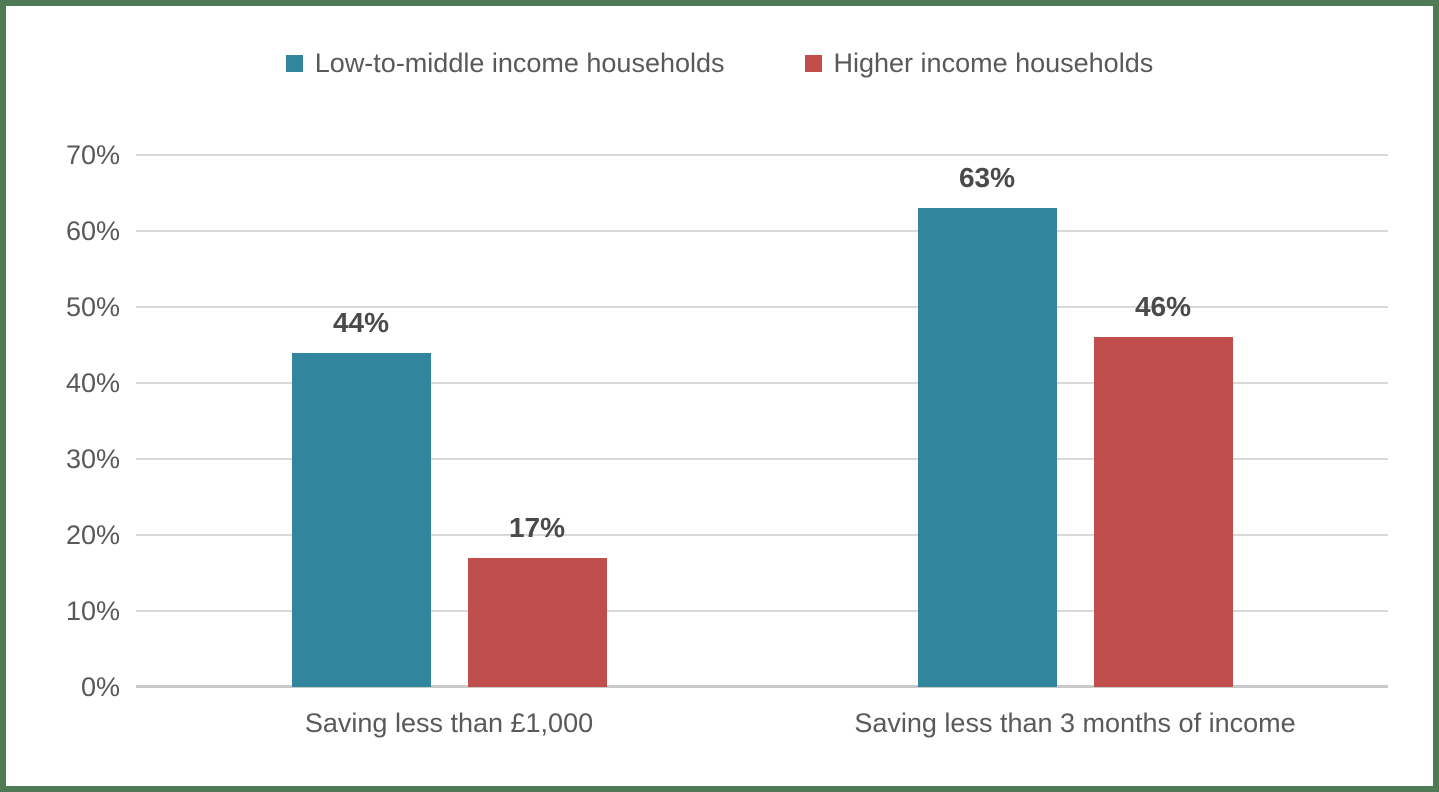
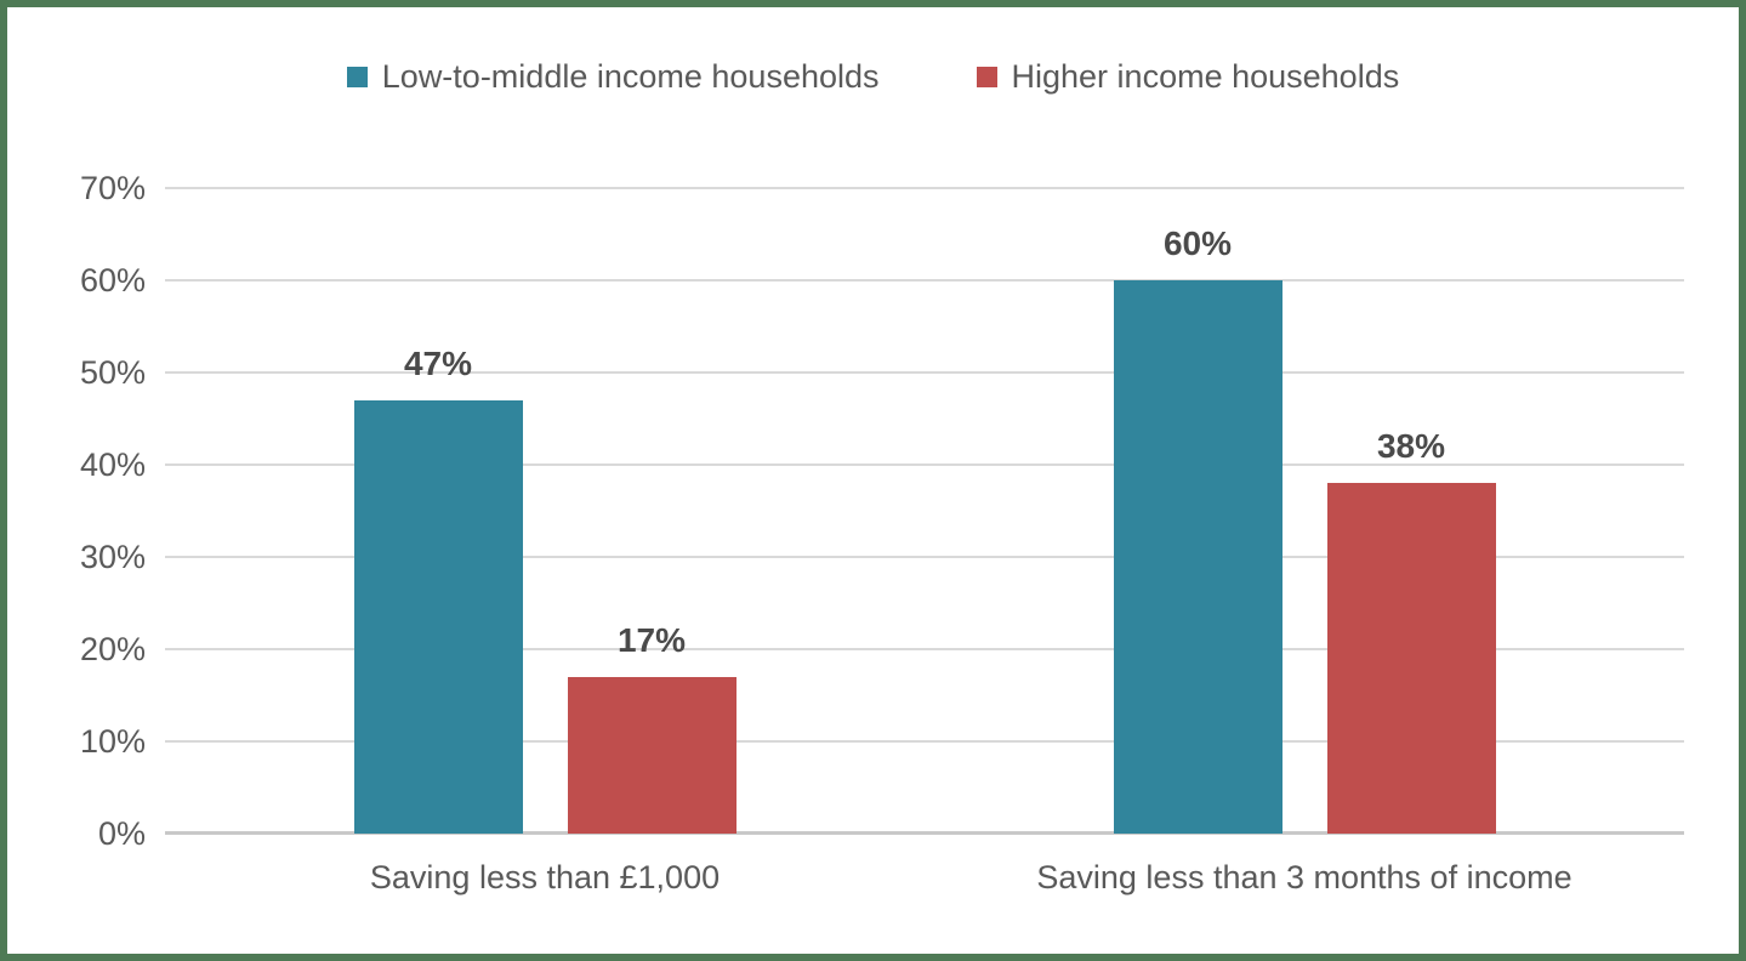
Low-to-middle income households/Saving less than £1,000: 44% -> 47%
Low-to-middle income households/Saving less than 3 months of income: 63% -> 60%
Higher income households/Saving less than 3 months of income: 46% -> 38%
